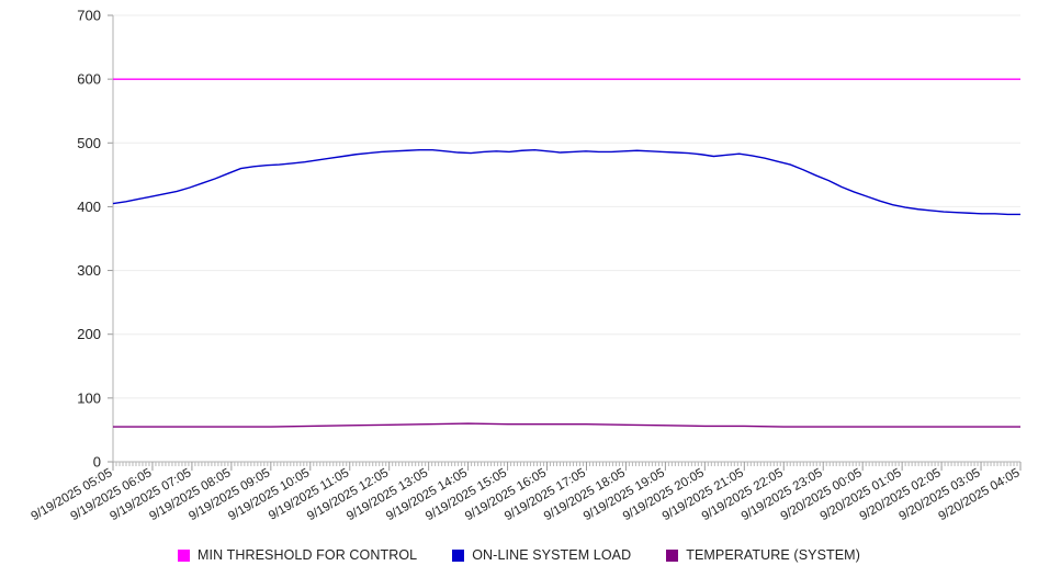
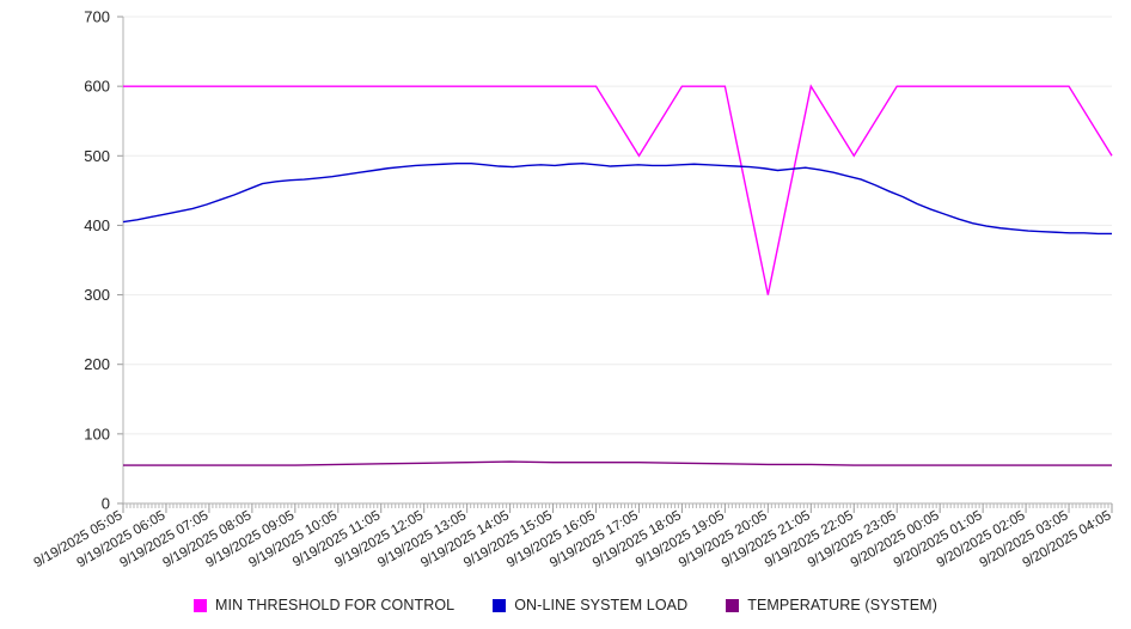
MIN THRESHOLD FOR CONTROL/9/19/2025 17:05: 600 -> 500
MIN THRESHOLD FOR CONTROL/9/19/2025 20:05: 600 -> 300
MIN THRESHOLD FOR CONTROL/9/19/2025 22:05: 600 -> 500
MIN THRESHOLD FOR CONTROL/9/20/2025 04:05: 600 -> 500
